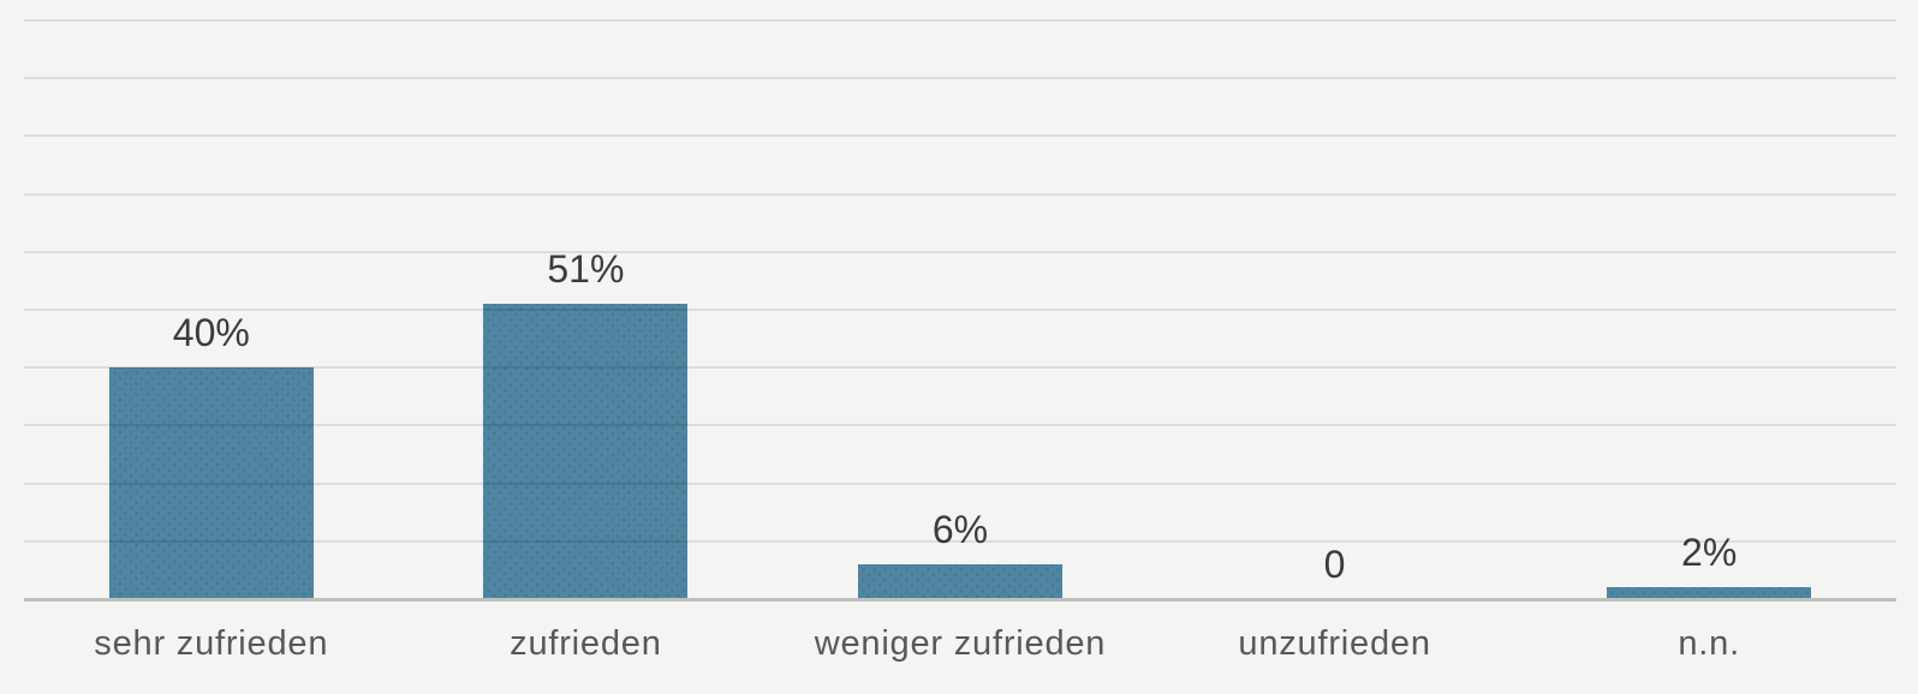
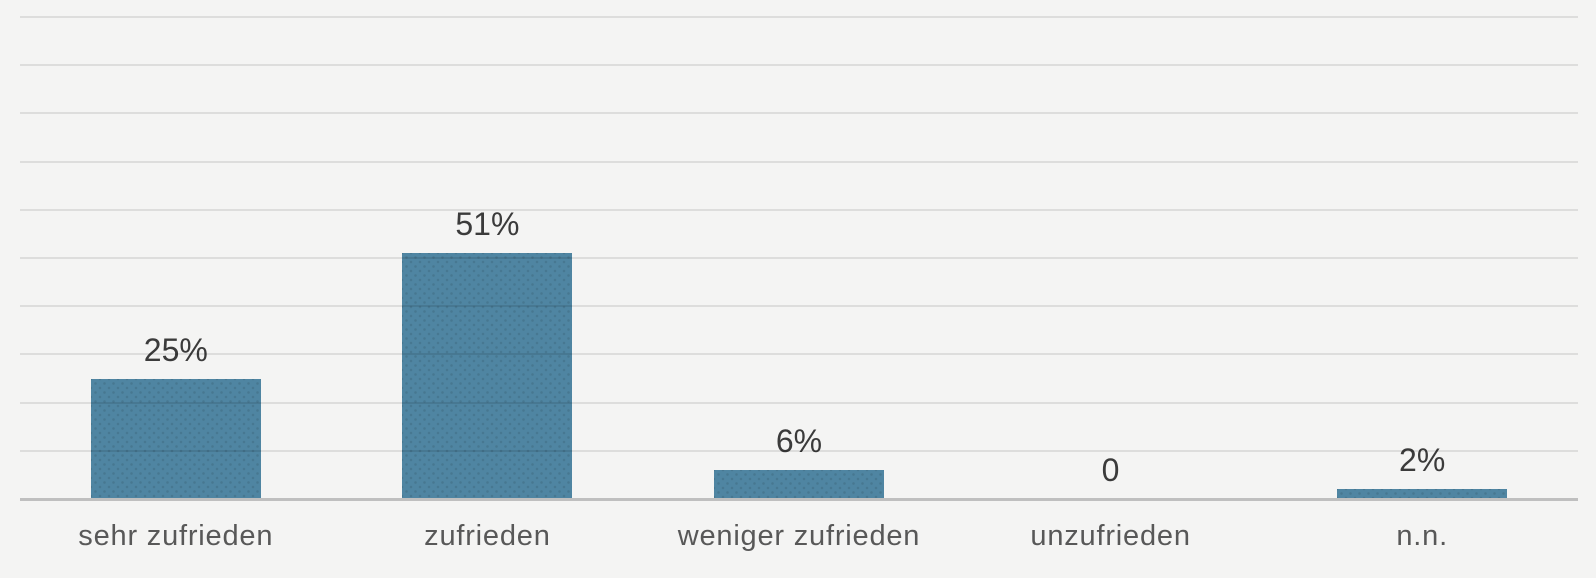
sehr zufrieden: 40% -> 25%
